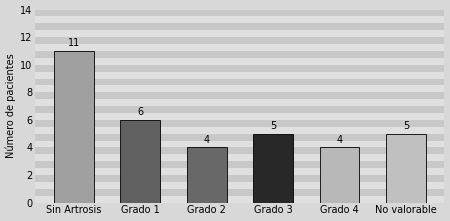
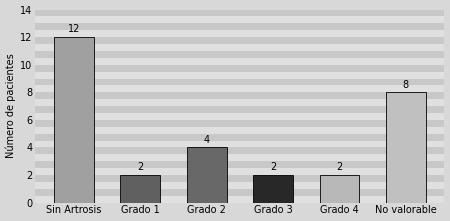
Sin Artrosis: 11 -> 12
Grado 1: 6 -> 2
Grado 3: 5 -> 2
Grado 4: 4 -> 2
No valorable: 5 -> 8
